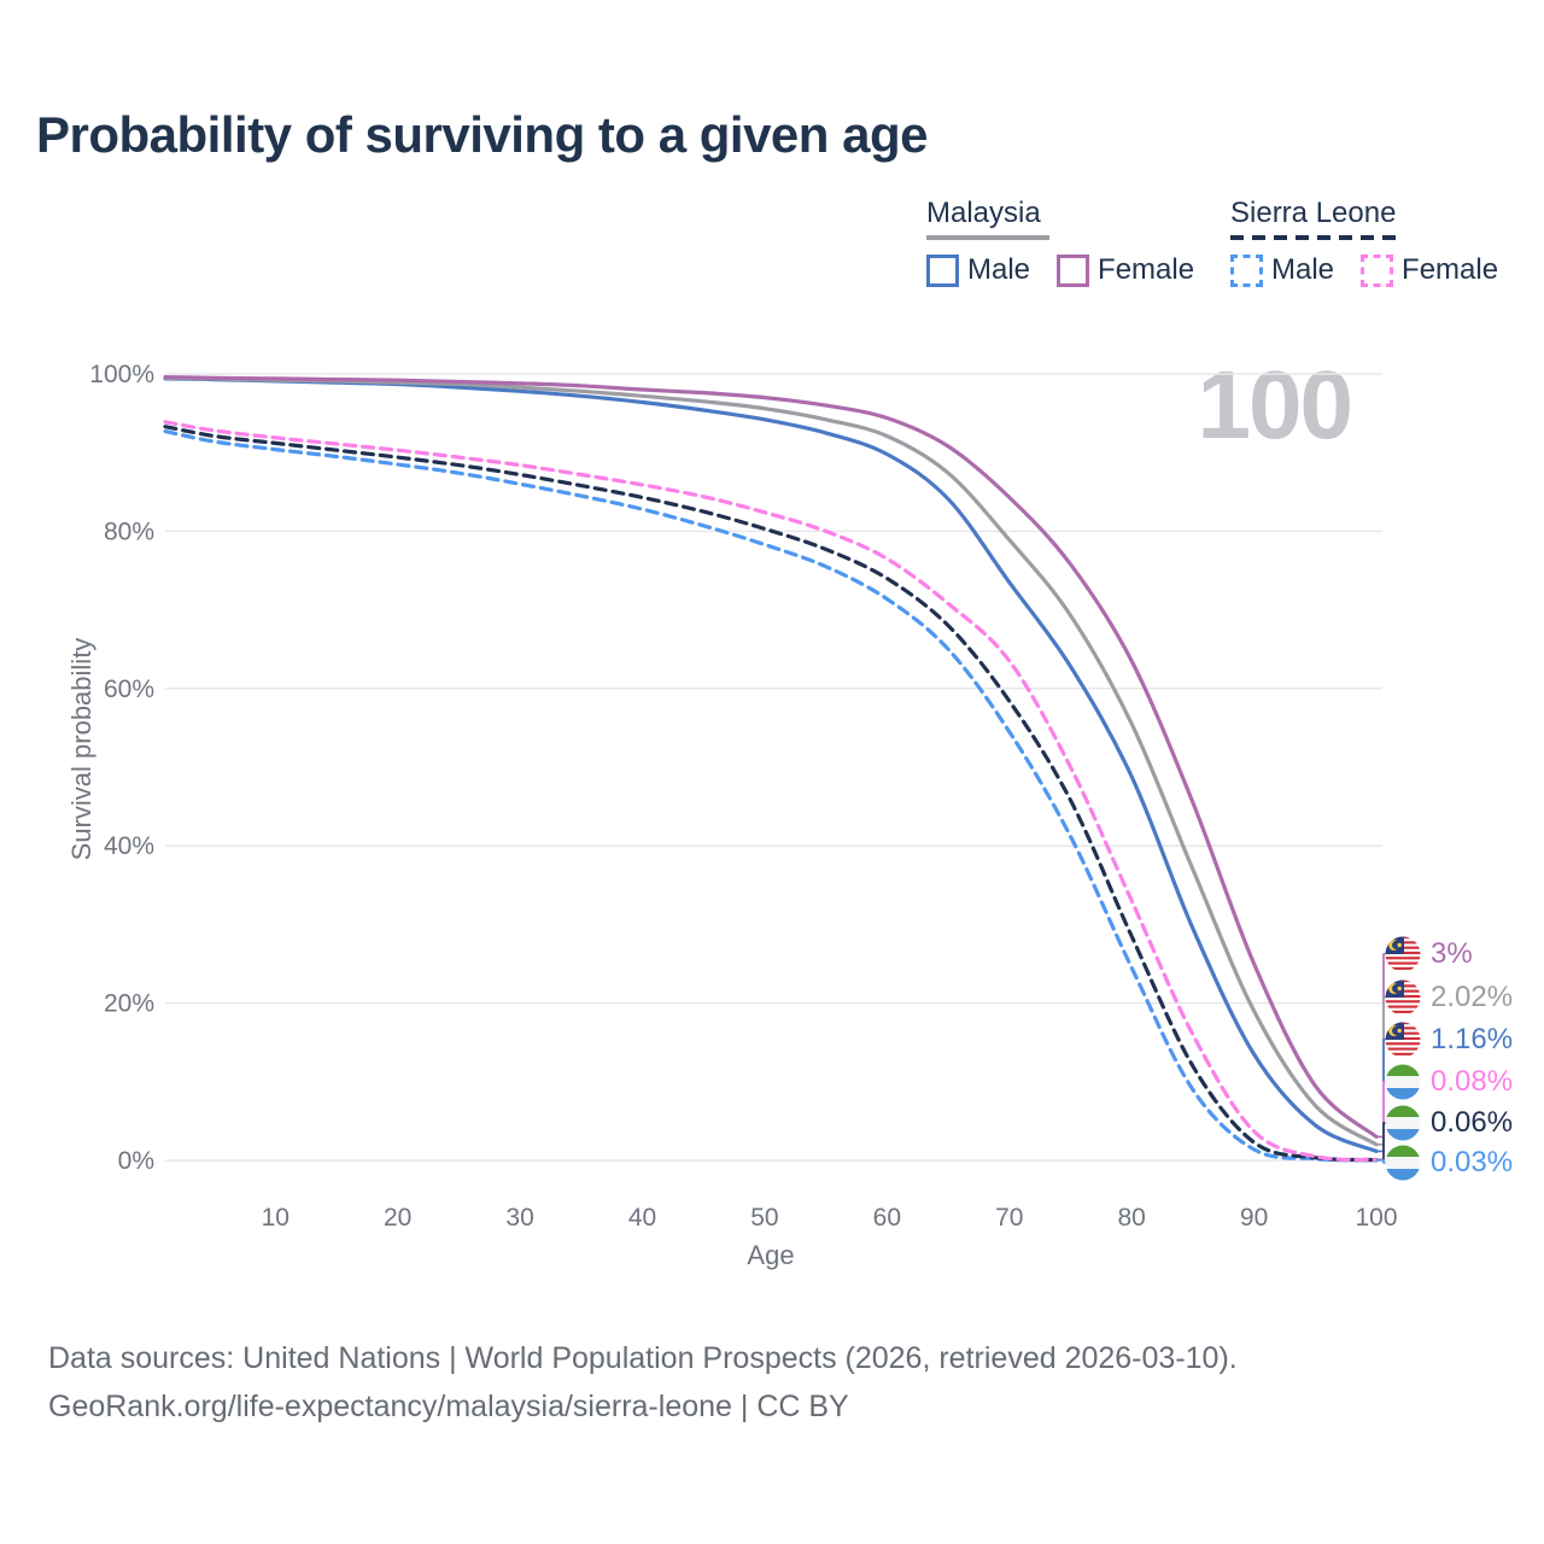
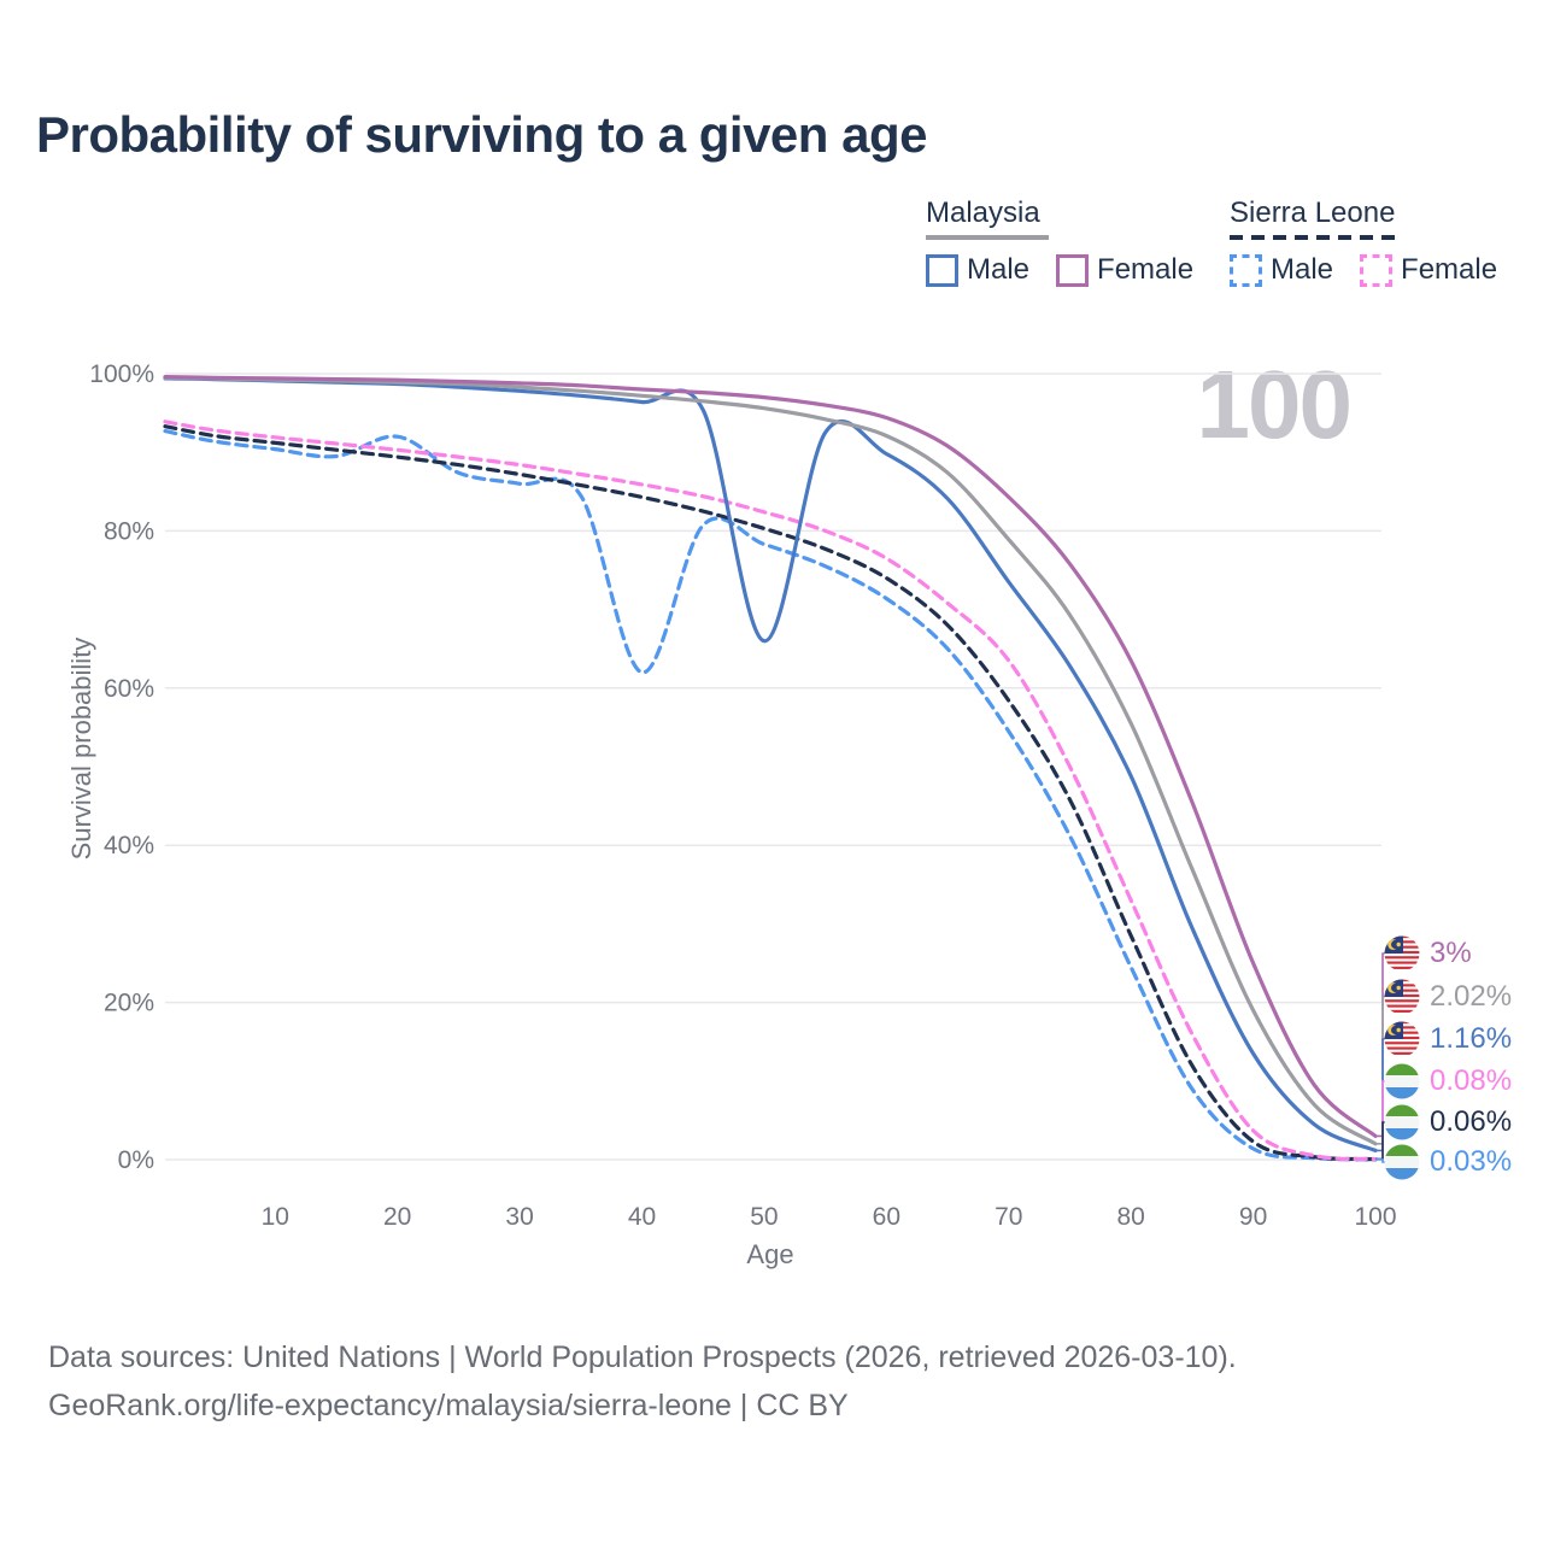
Sierra Leone Male/20: 88% -> 92%
Sierra Leone Male/40: 83% -> 62%
Malaysia Male/50: 94% -> 66%
